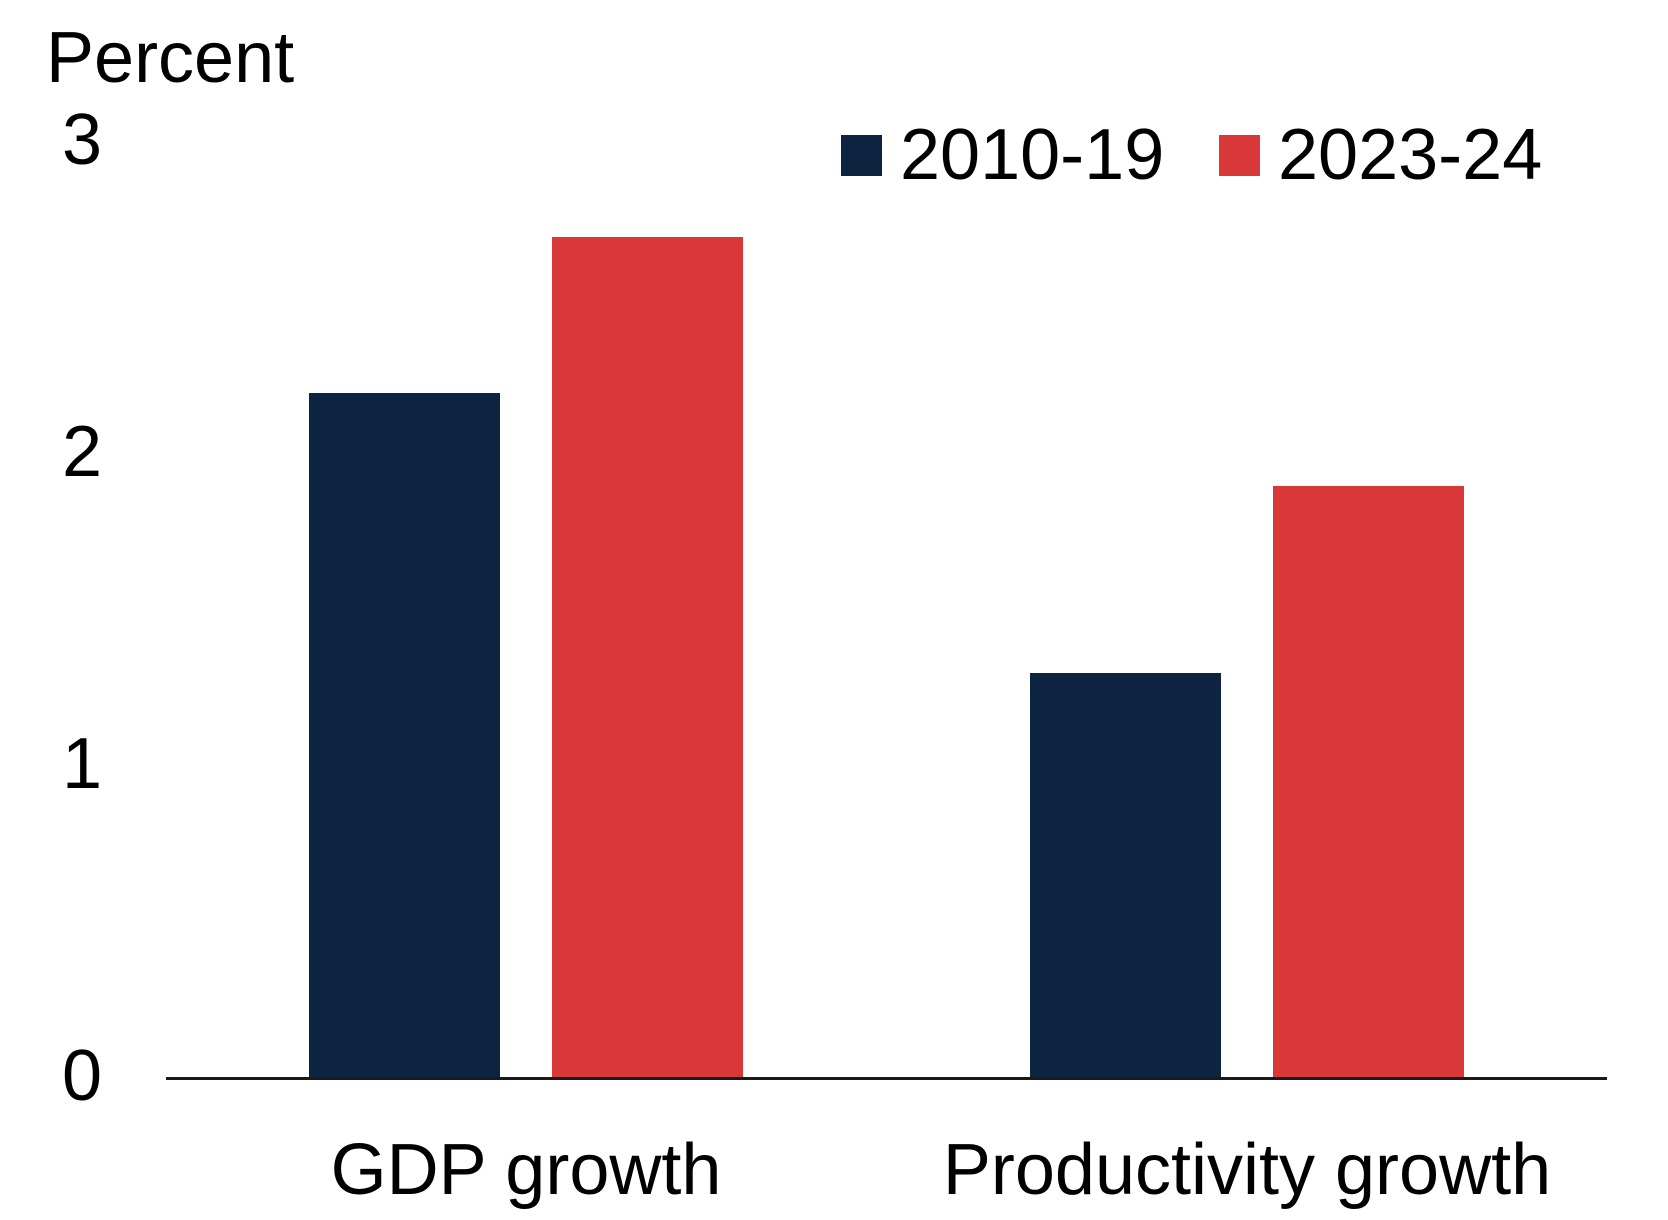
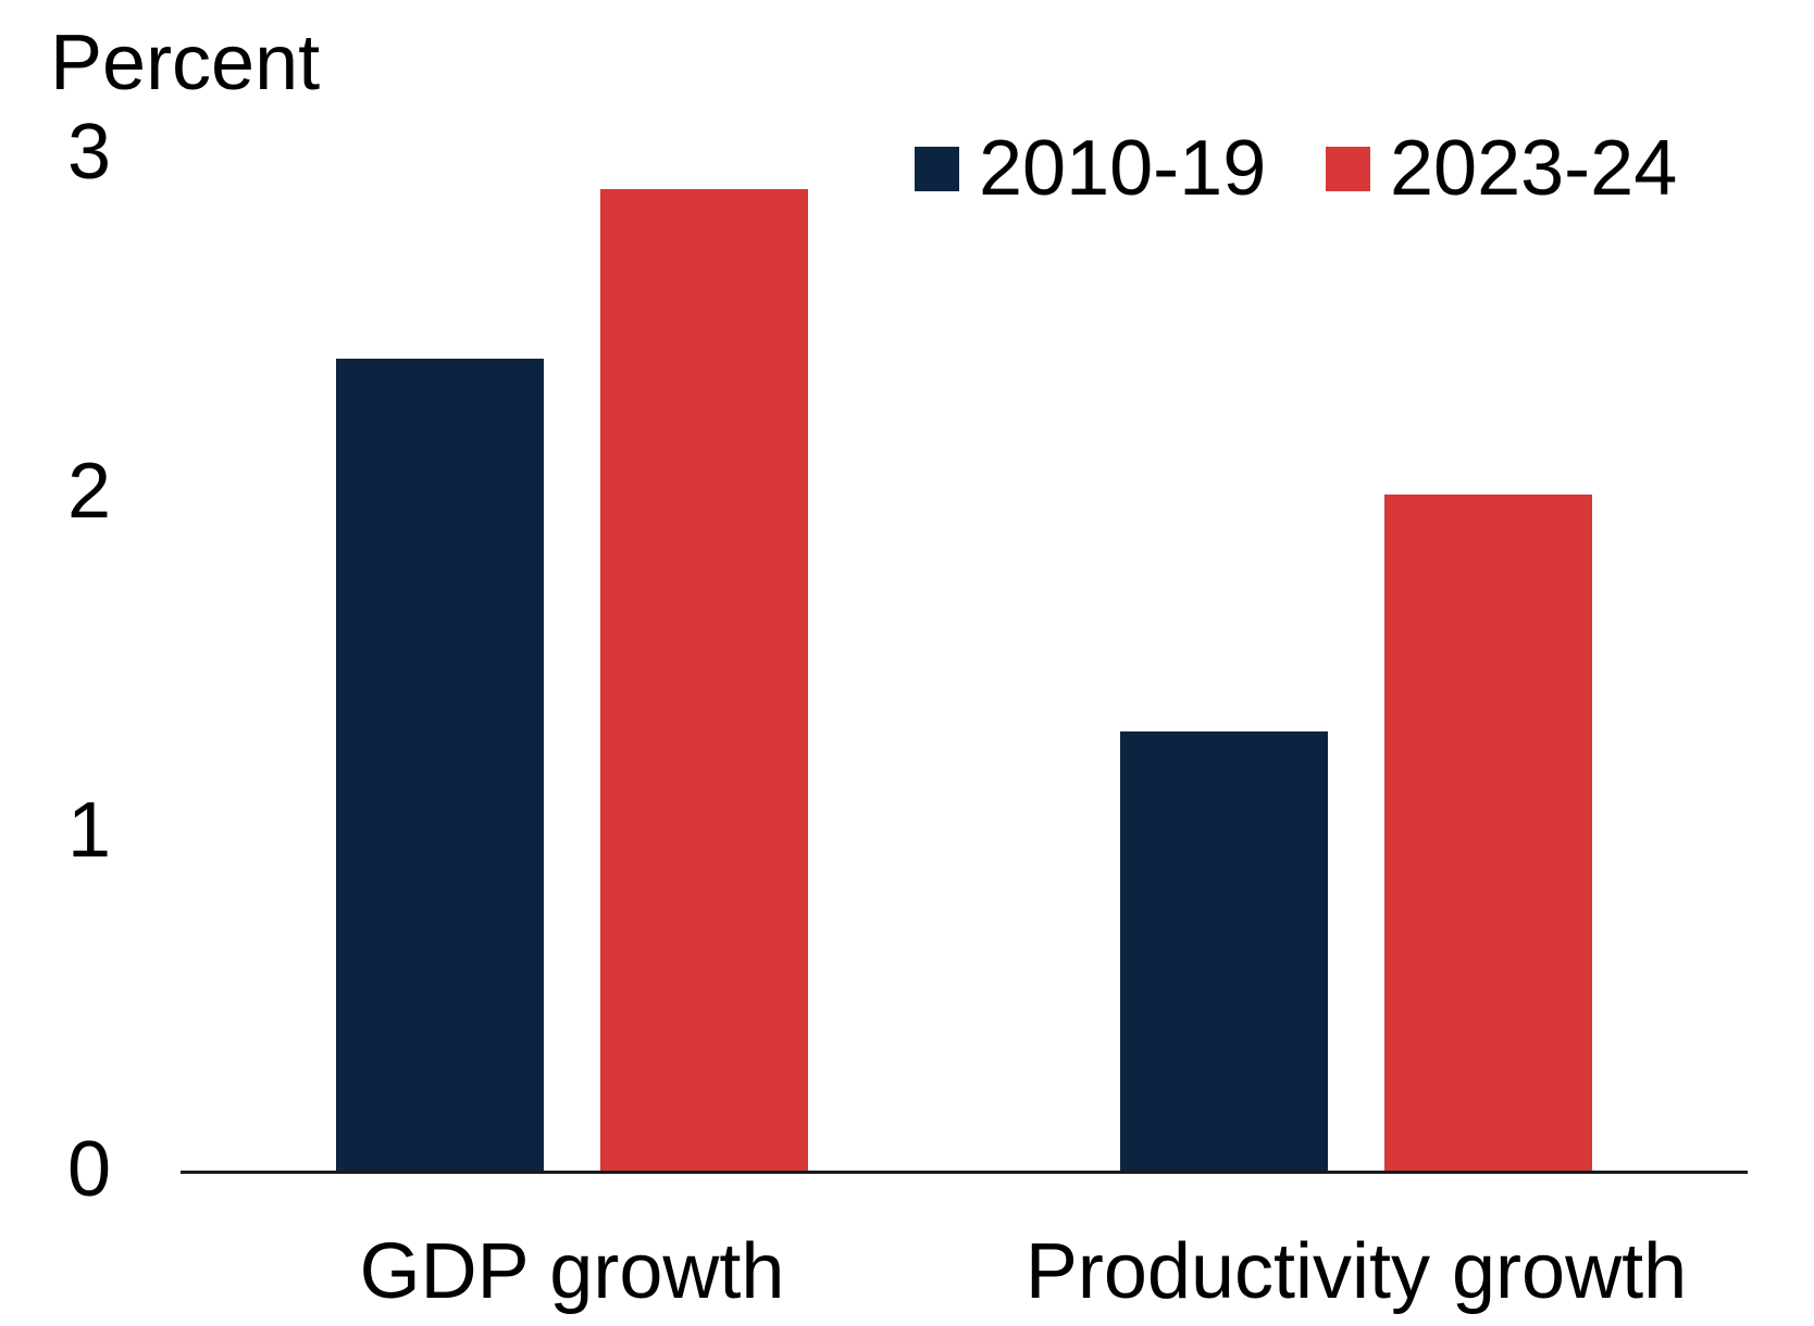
2010-19/GDP growth: 2.2 -> 2.4
2023-24/GDP growth: 2.7 -> 2.9
2023-24/Productivity growth: 1.9 -> 2.0
